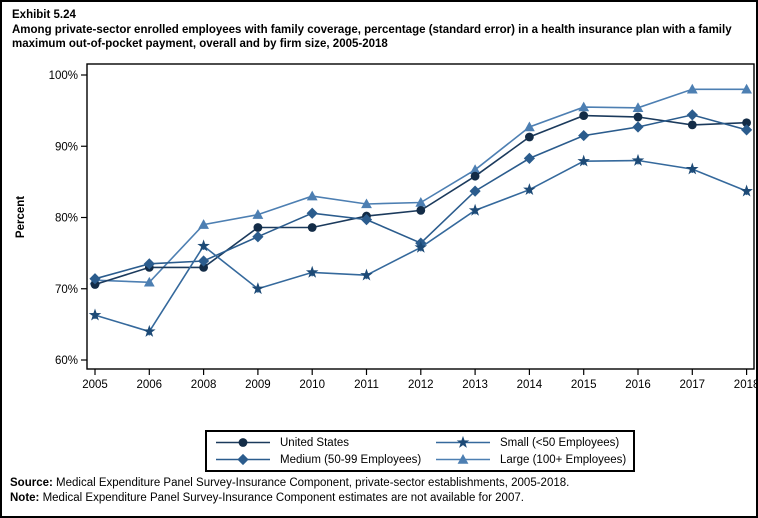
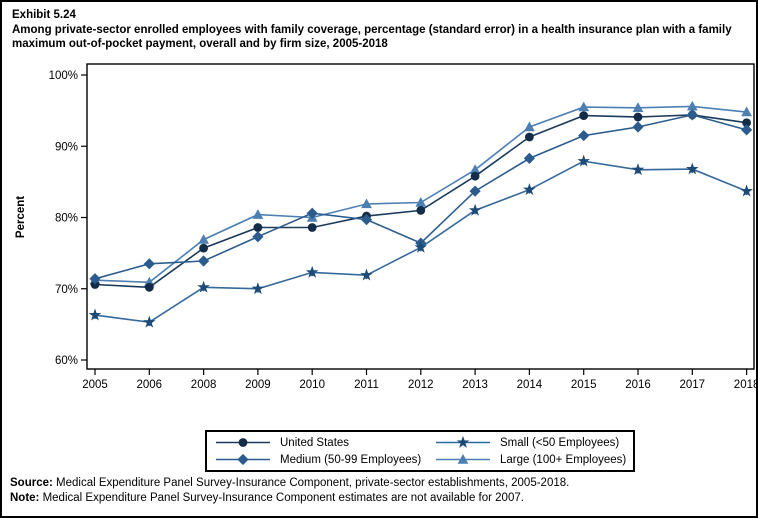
United States/2006: 73% -> 70%
Small (<50 Employees)/2006: 64% -> 65%
United States/2008: 73% -> 76%
Small (<50 Employees)/2008: 76% -> 70%
Large (100+ Employees)/2008: 79% -> 77%
Large (100+ Employees)/2010: 83% -> 80%
Small (<50 Employees)/2016: 88% -> 87%
United States/2017: 93% -> 94%
Large (100+ Employees)/2017: 98% -> 96%
Large (100+ Employees)/2018: 98% -> 95%
